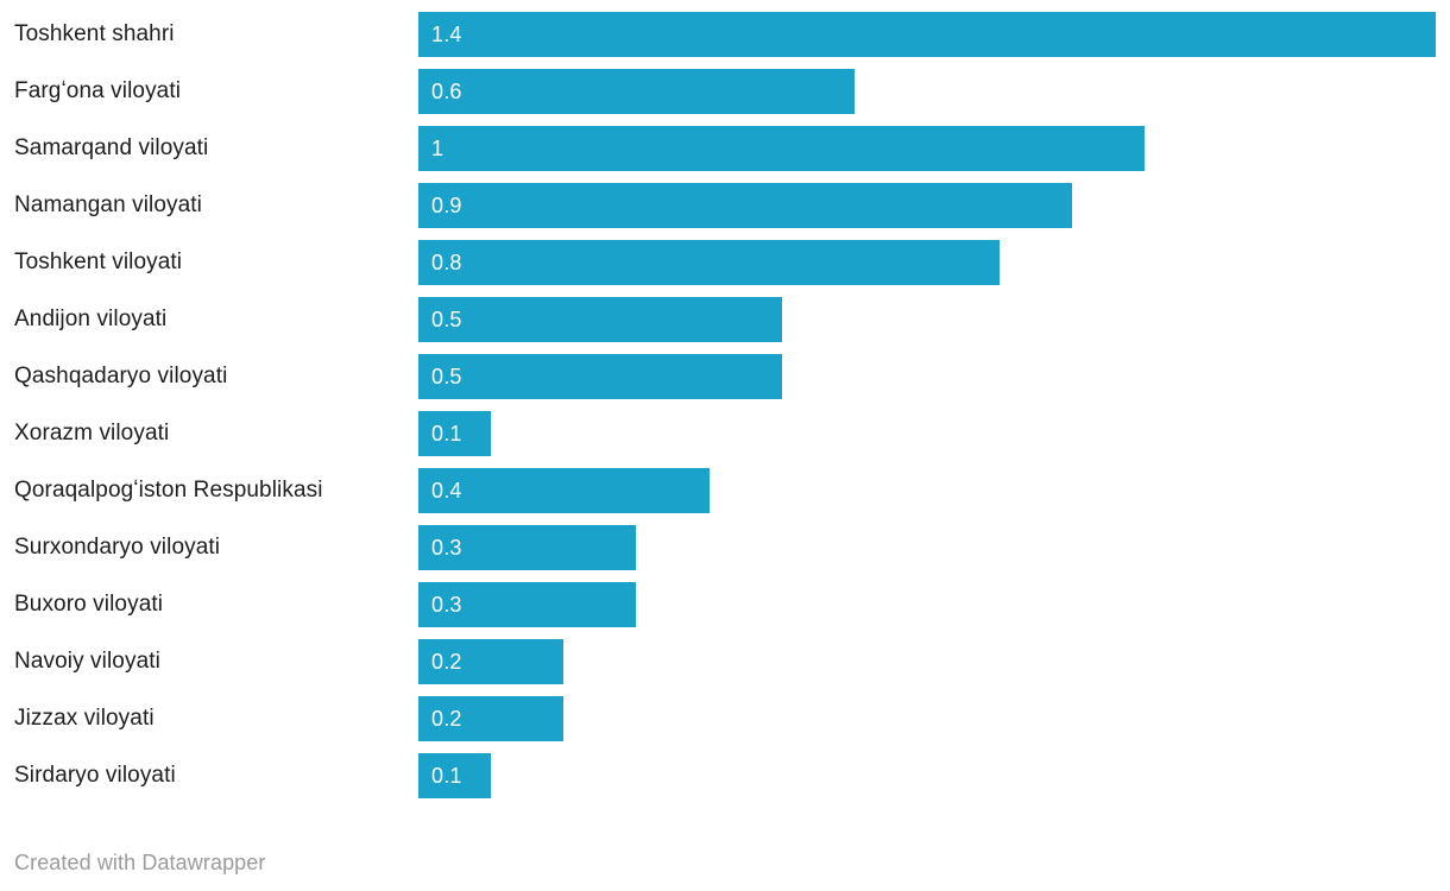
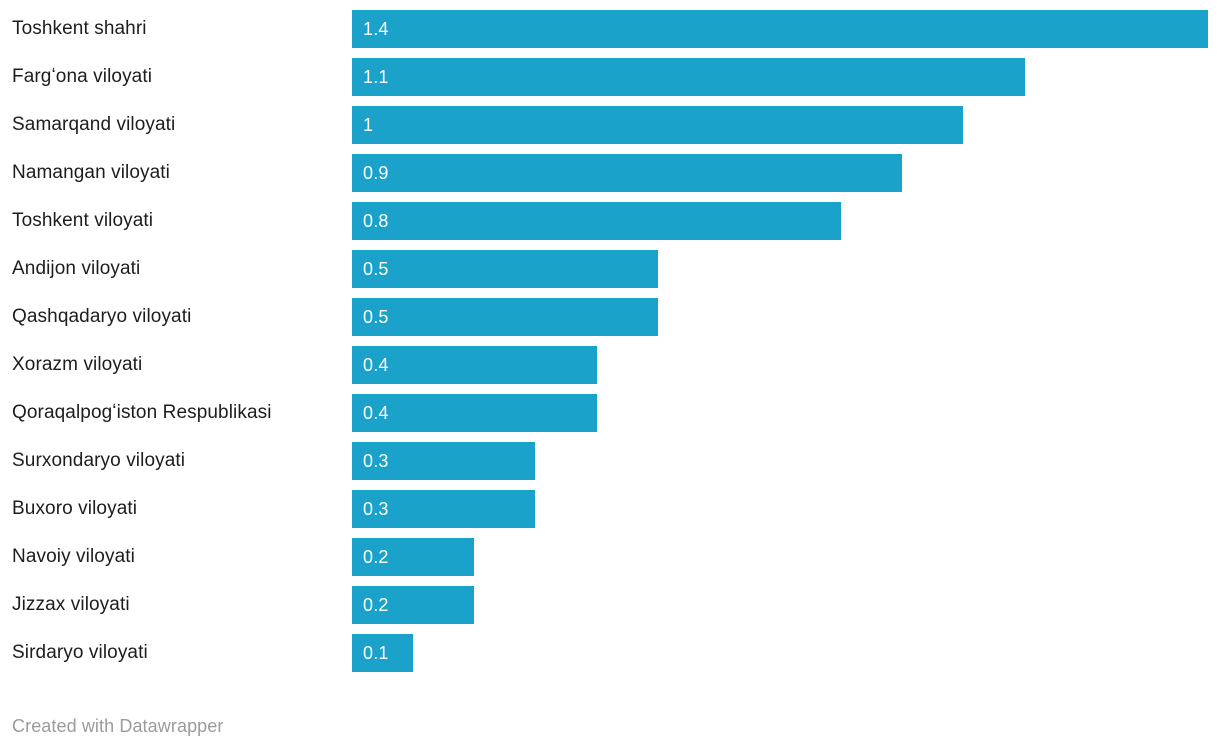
Fargʻona viloyati: 0.6 -> 1.1
Xorazm viloyati: 0.1 -> 0.4
